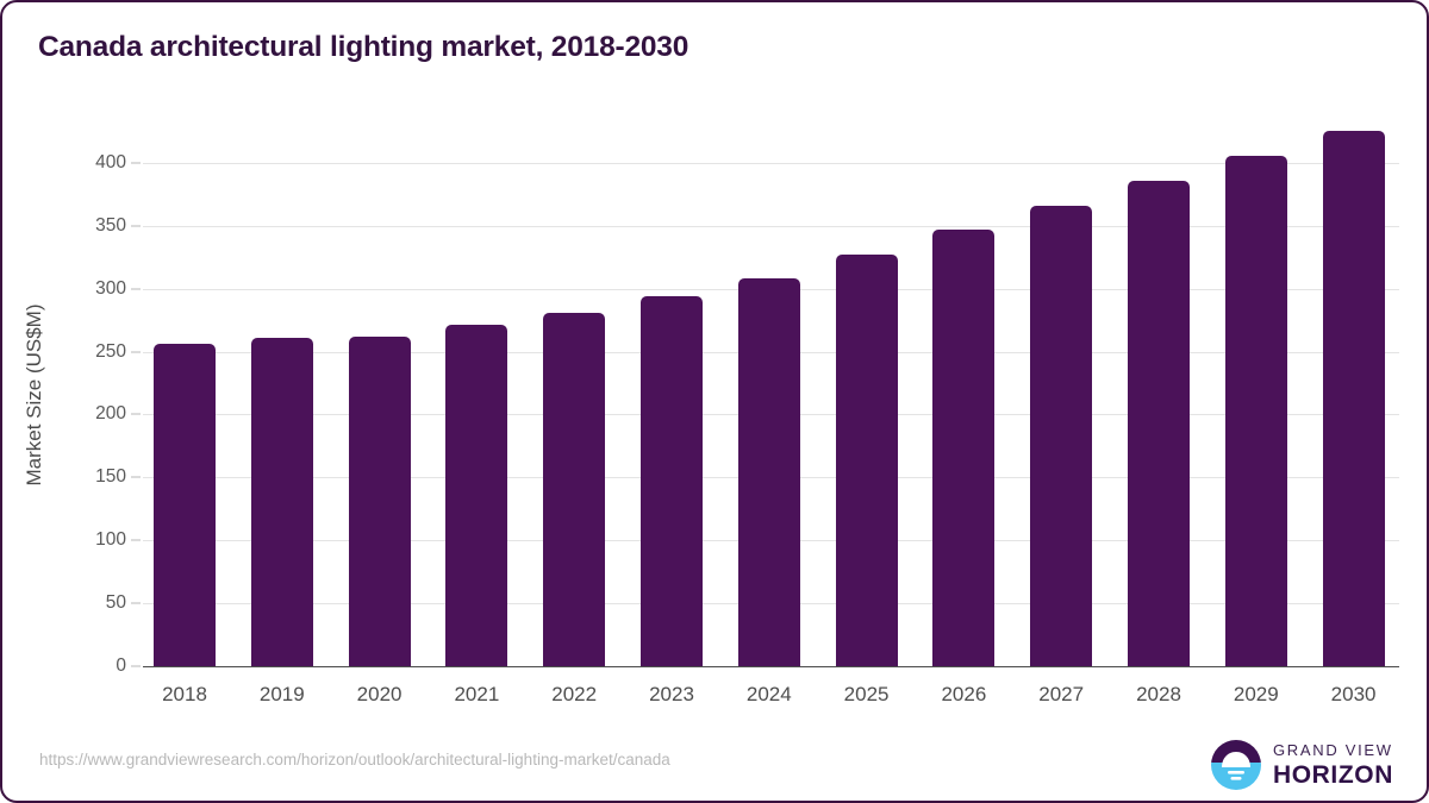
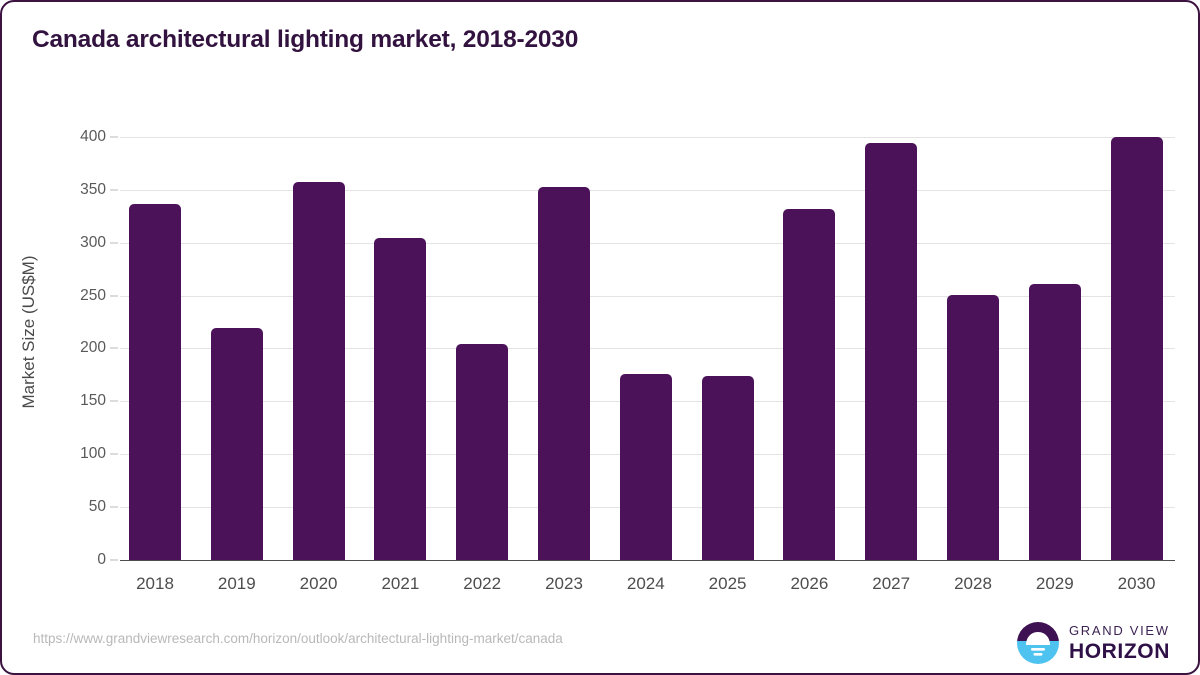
2018: 256 -> 337
2019: 261 -> 219
2020: 262 -> 357
2021: 271 -> 304
2022: 281 -> 204
2023: 294 -> 353
2024: 308 -> 176
2025: 327 -> 174
2026: 347 -> 332
2027: 366 -> 394
2028: 386 -> 251
2029: 406 -> 261
2030: 425 -> 400
